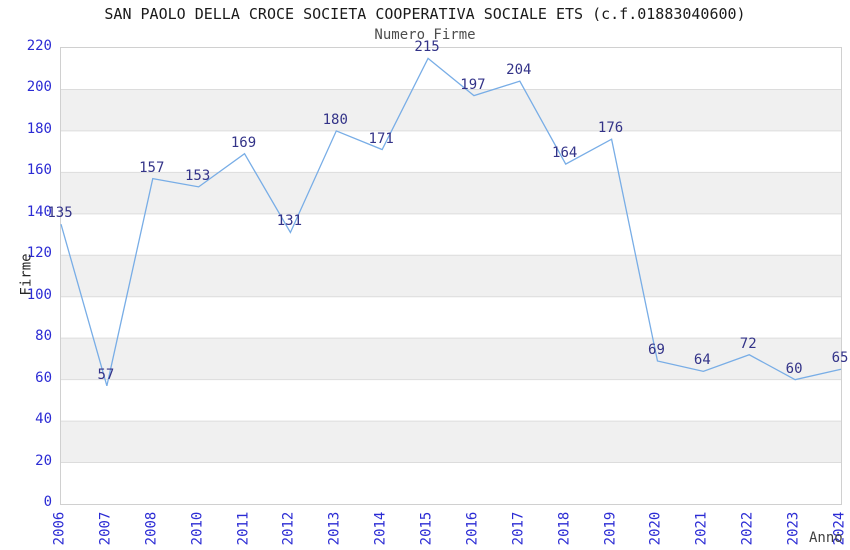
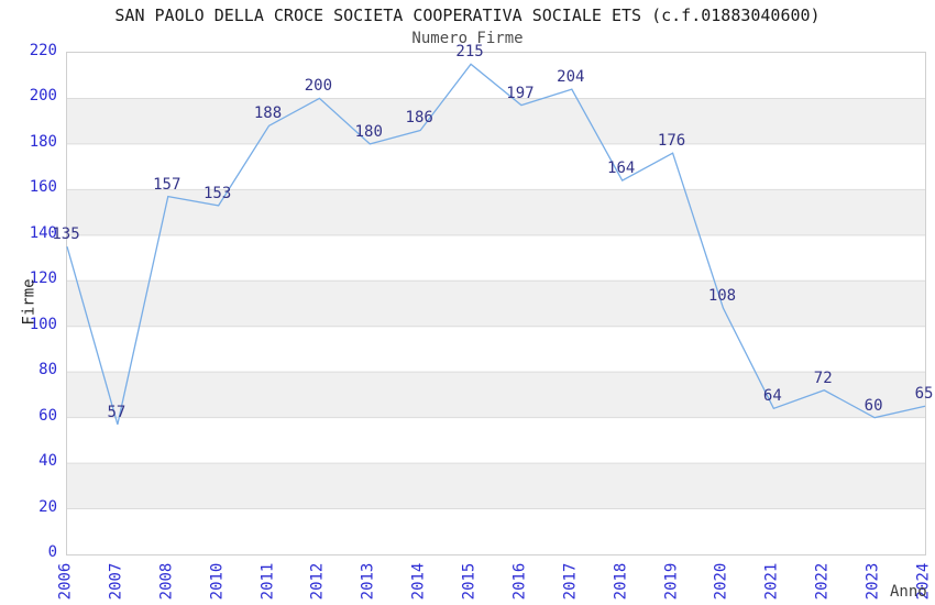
2011: 169 -> 188
2012: 131 -> 200
2014: 171 -> 186
2020: 69 -> 108
